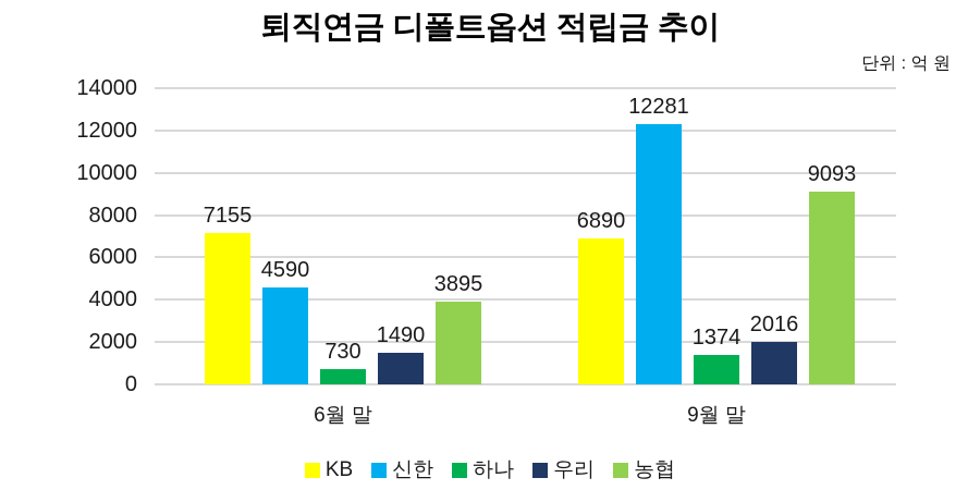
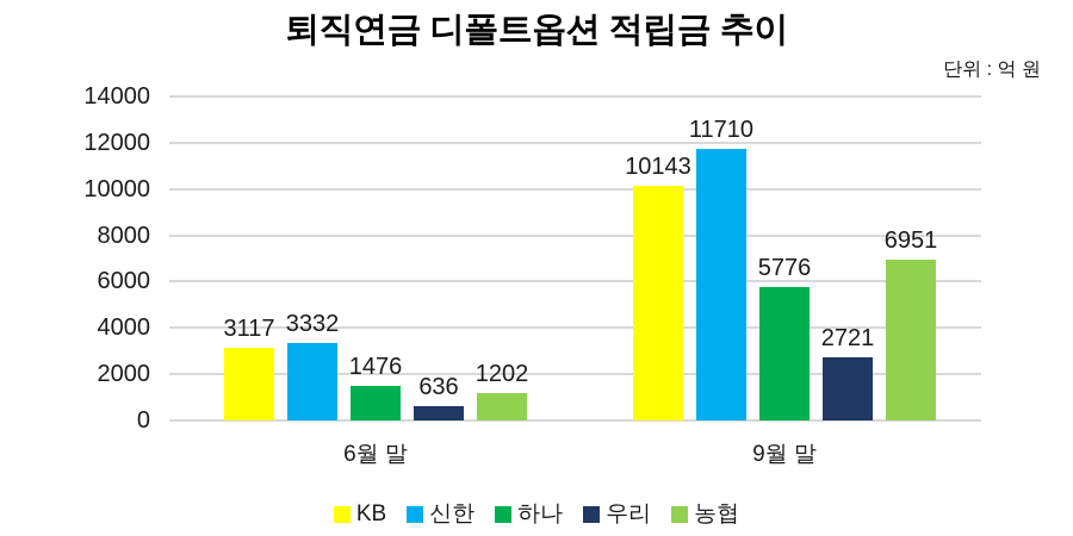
KB/6월 말: 7155 -> 3117
신한/6월 말: 4590 -> 3332
하나/6월 말: 730 -> 1476
우리/6월 말: 1490 -> 636
농협/6월 말: 3895 -> 1202
KB/9월 말: 6890 -> 10143
신한/9월 말: 12281 -> 11710
하나/9월 말: 1374 -> 5776
우리/9월 말: 2016 -> 2721
농협/9월 말: 9093 -> 6951
